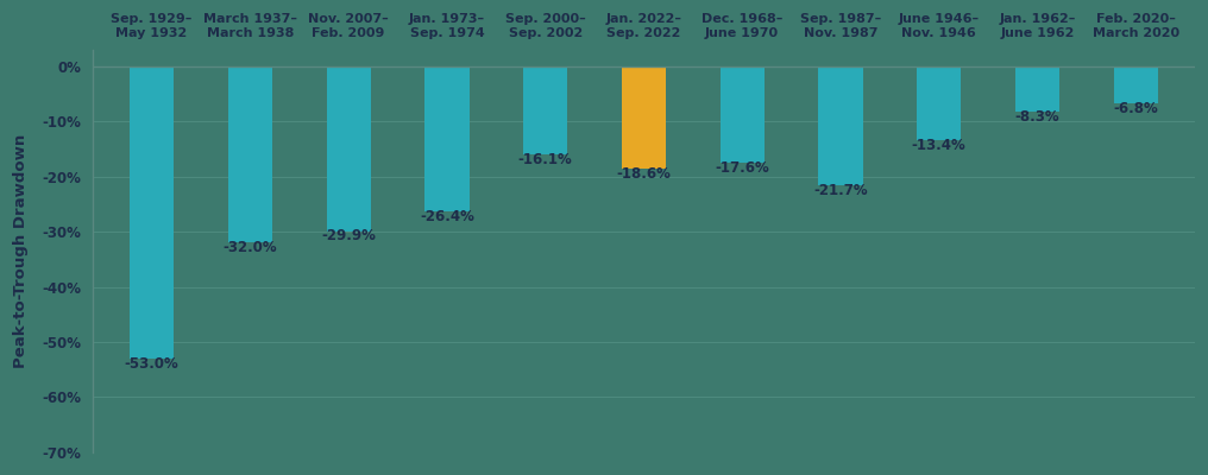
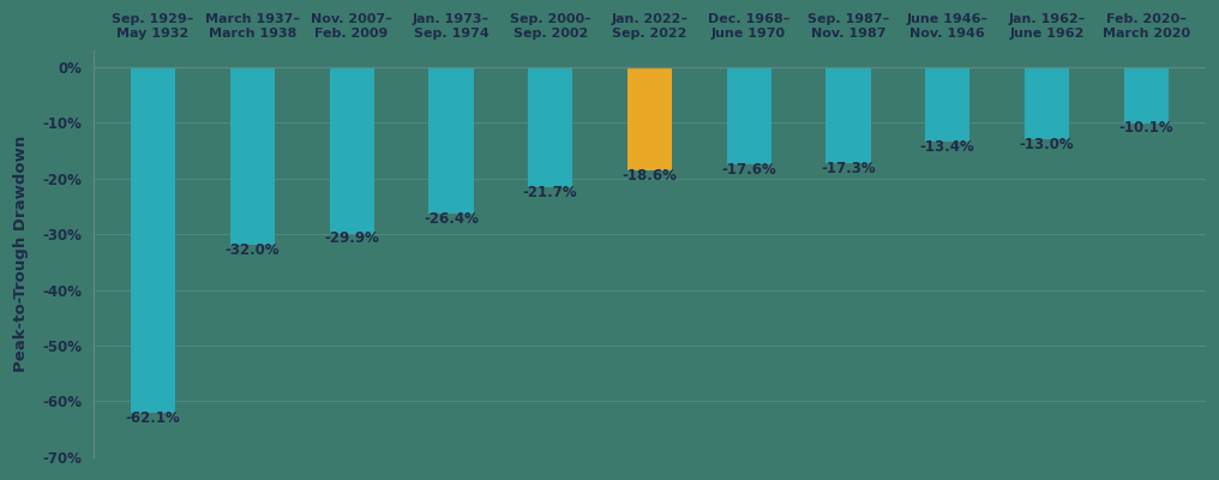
Sep. 1929– May 1932: -53.0% -> -62.1%
Sep. 2000– Sep. 2002: -16.1% -> -21.7%
Sep. 1987– Nov. 1987: -21.7% -> -17.3%
Jan. 1962– June 1962: -8.3% -> -13.0%
Feb. 2020– March 2020: -6.8% -> -10.1%
